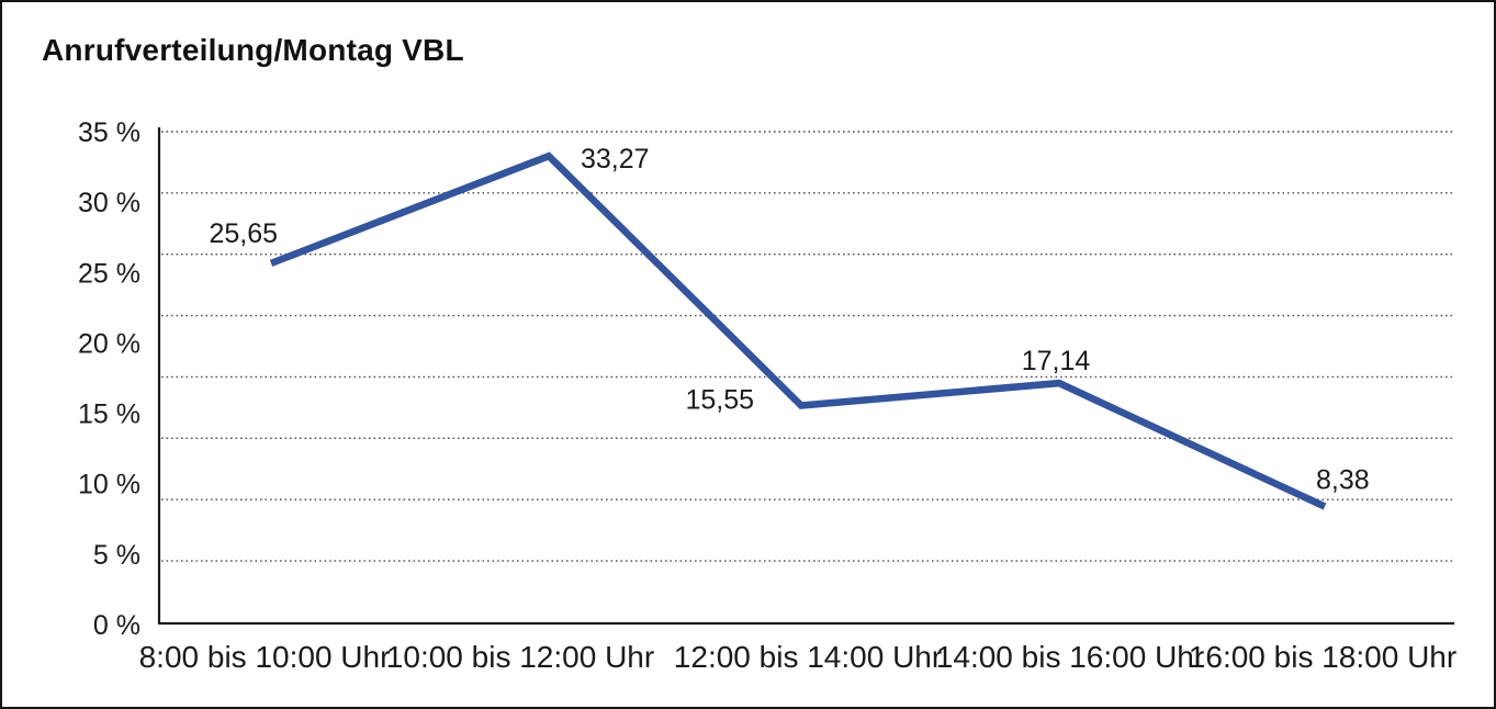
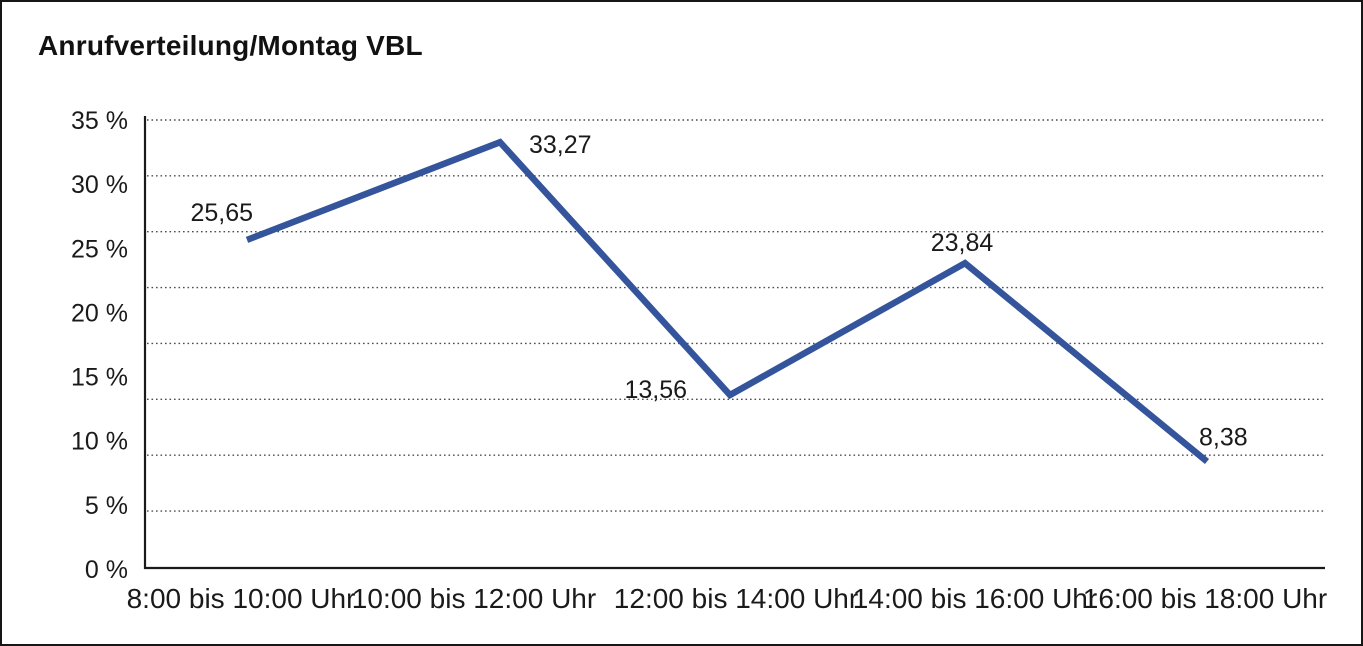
12:00 bis 14:00 Uhr: 15,55 -> 13,56
14:00 bis 16:00 Uhr: 17,14 -> 23,84
